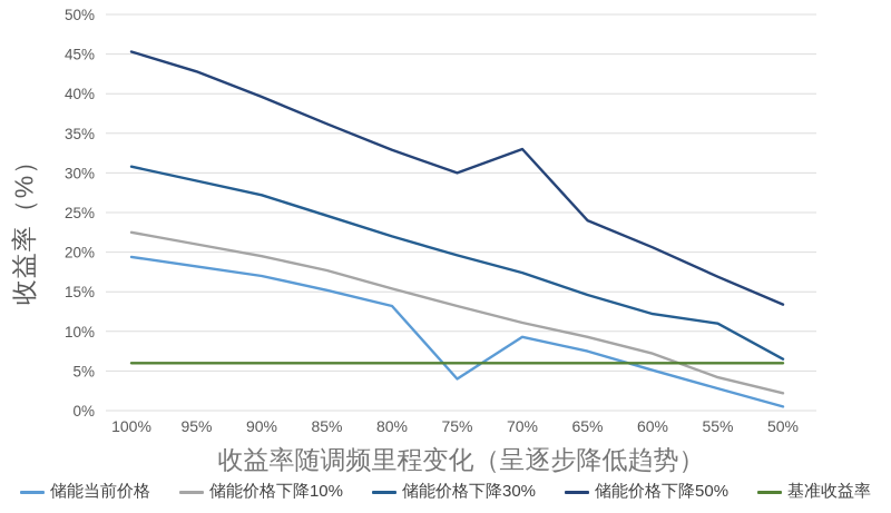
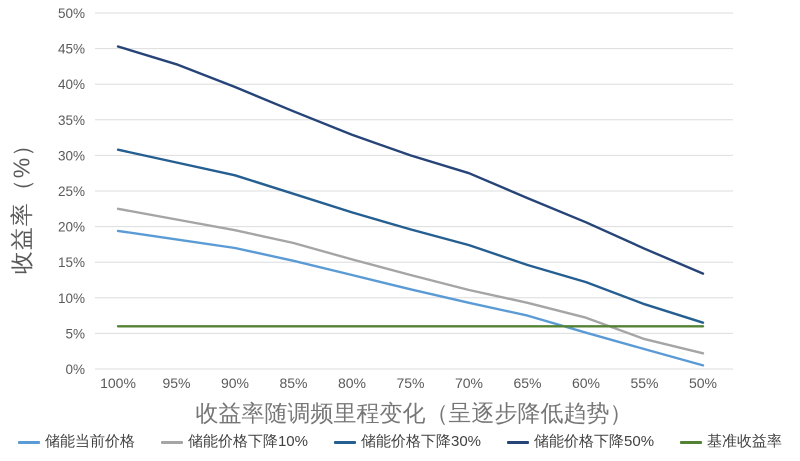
储能当前价格/75%: 4% -> 11%
储能价格下降50%/70%: 33% -> 28%
储能价格下降30%/55%: 11% -> 9%
